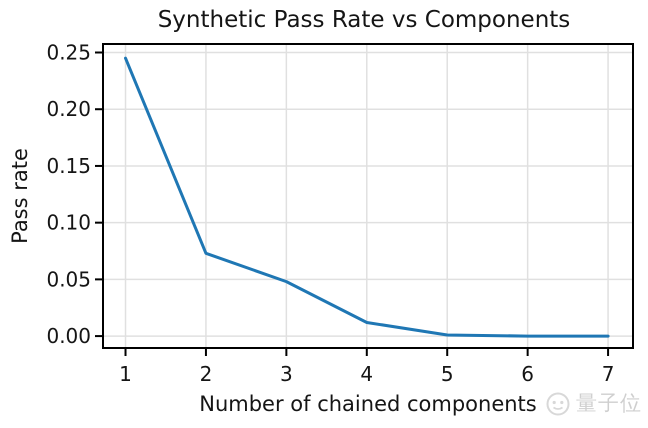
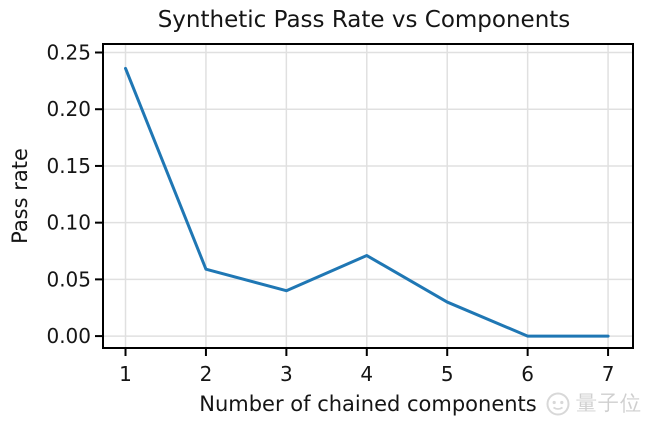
1: 0.245 -> 0.236
2: 0.073 -> 0.059
3: 0.048 -> 0.040
4: 0.012 -> 0.071
5: 0.001 -> 0.030
